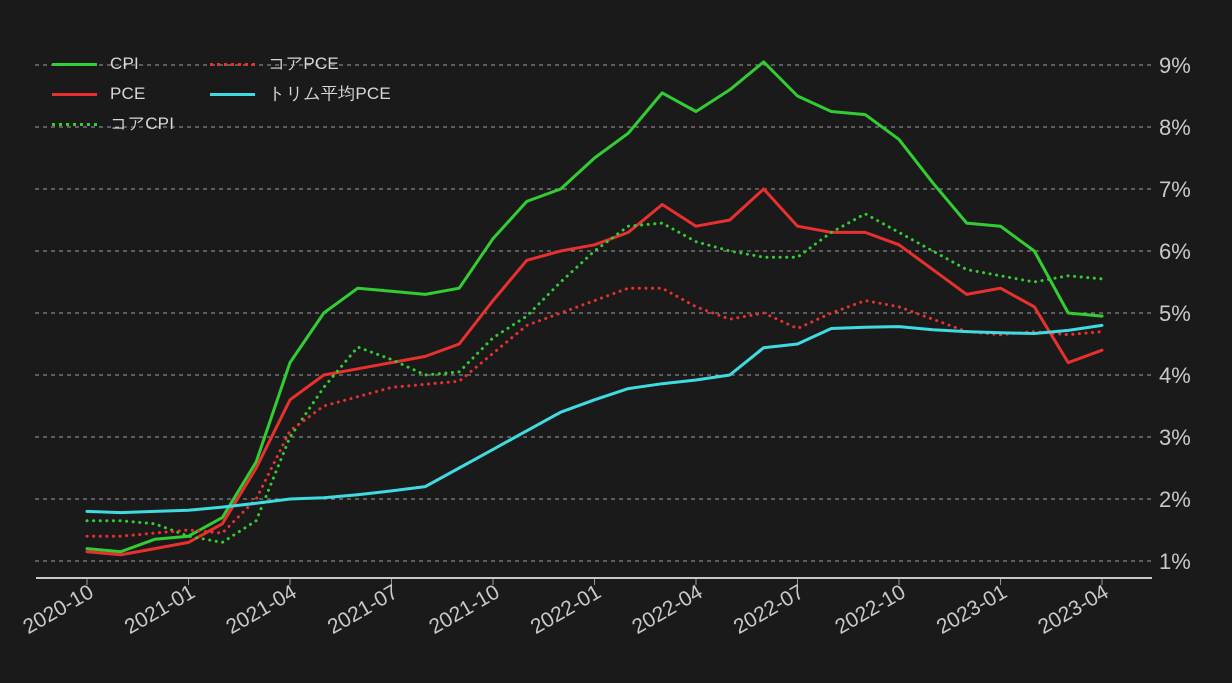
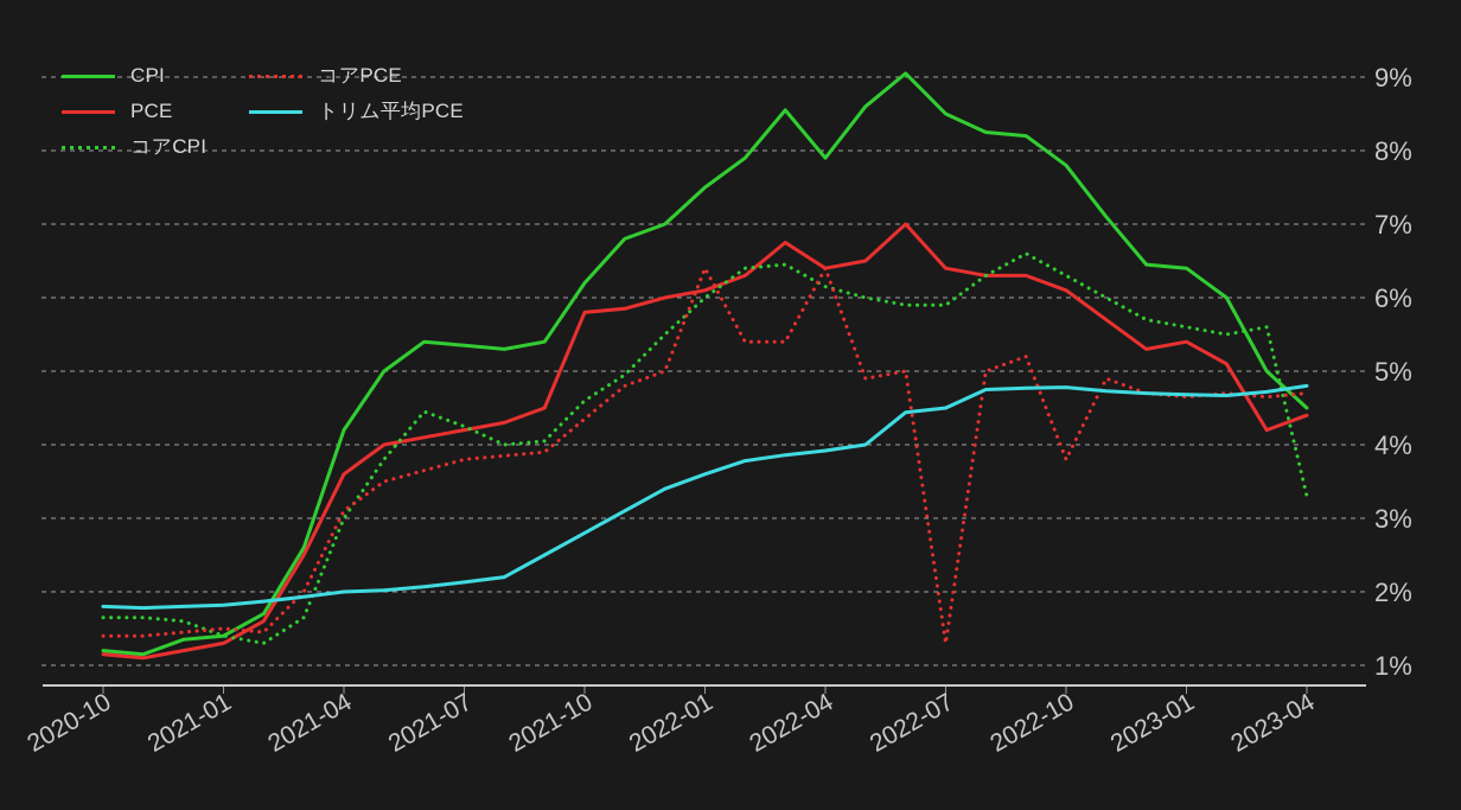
PCE/2021-10: 5.2% -> 5.8%
コアPCE/2022-01: 5.2% -> 6.4%
CPI/2022-04: 8.2% -> 7.9%
コアPCE/2022-04: 5.1% -> 6.4%
コアPCE/2022-07: 4.8% -> 1.3%
コアPCE/2022-10: 5.1% -> 3.8%
CPI/2023-04: 5.0% -> 4.5%
コアCPI/2023-04: 5.5% -> 3.3%
